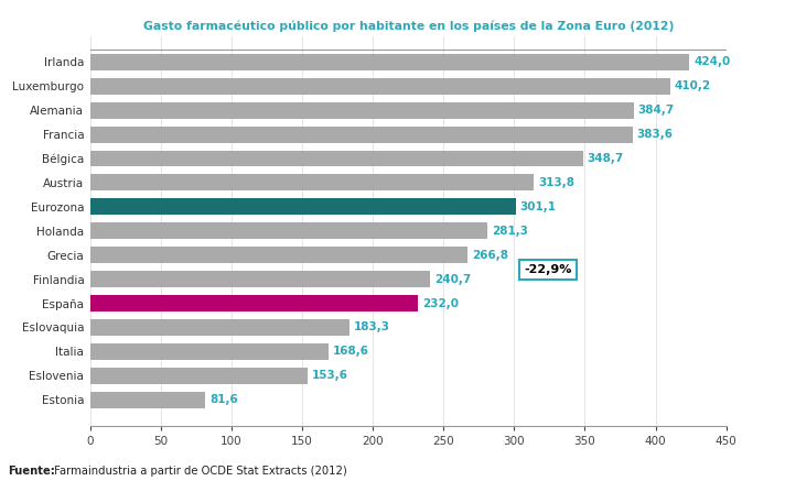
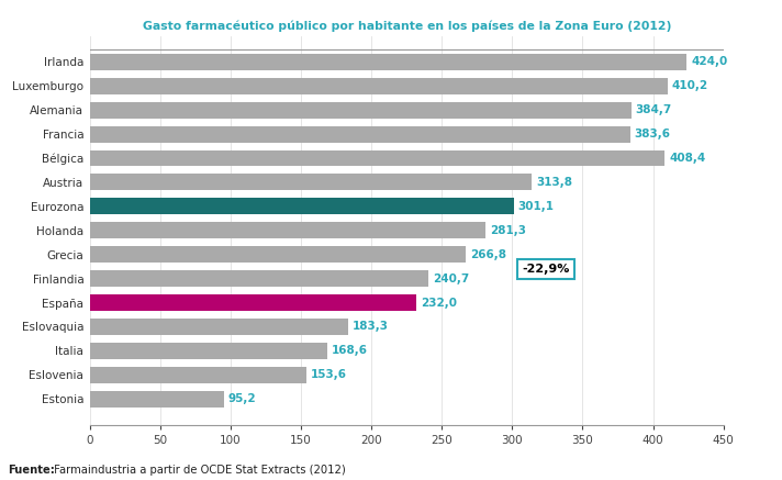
Bélgica: 348,7 -> 408,4
Estonia: 81,6 -> 95,2
